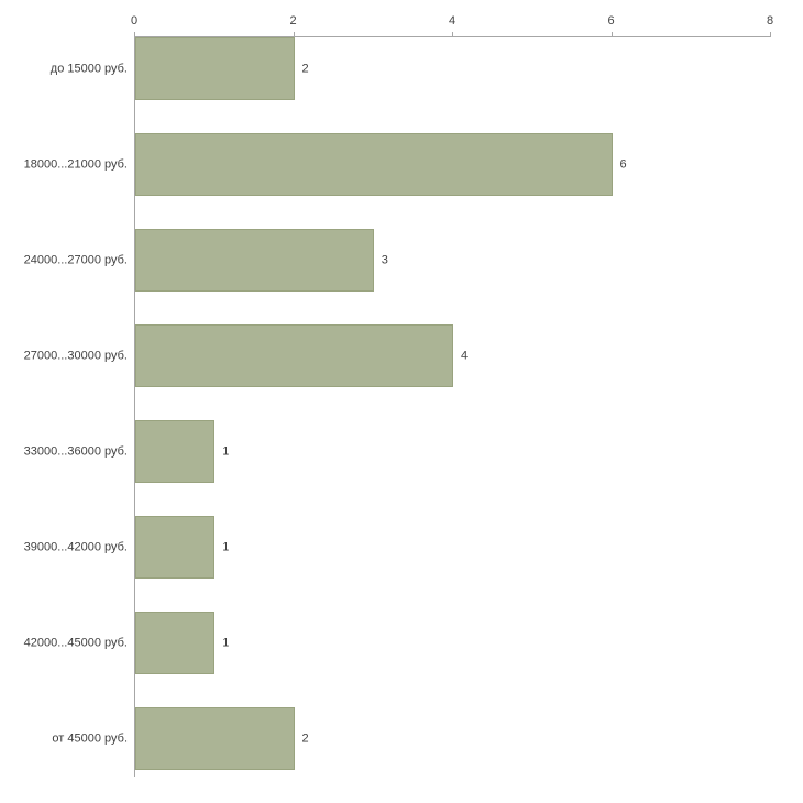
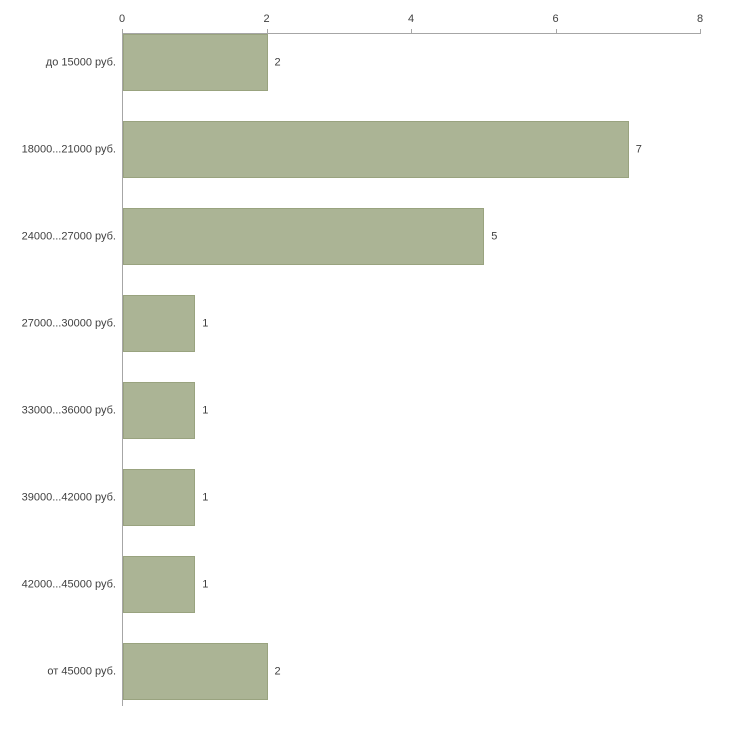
18000...21000 руб.: 6 -> 7
24000...27000 руб.: 3 -> 5
27000...30000 руб.: 4 -> 1
